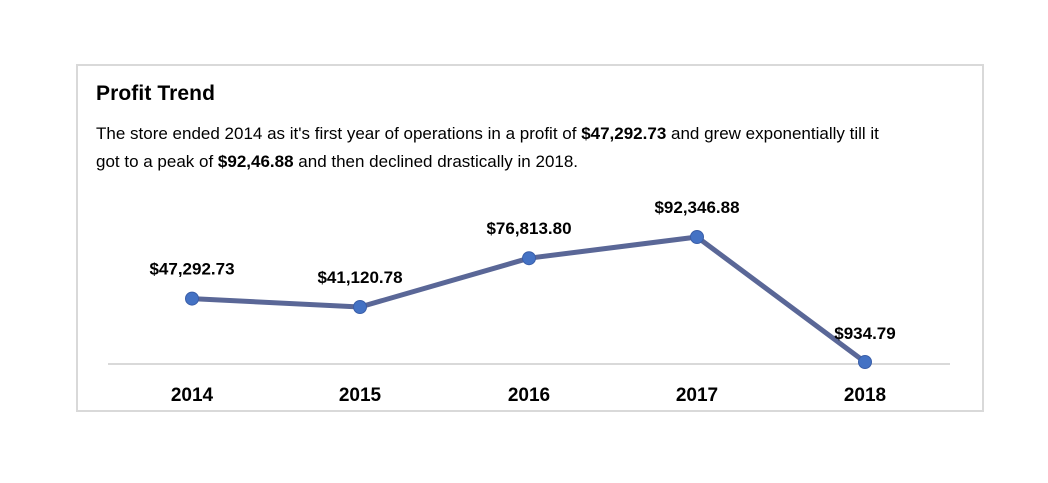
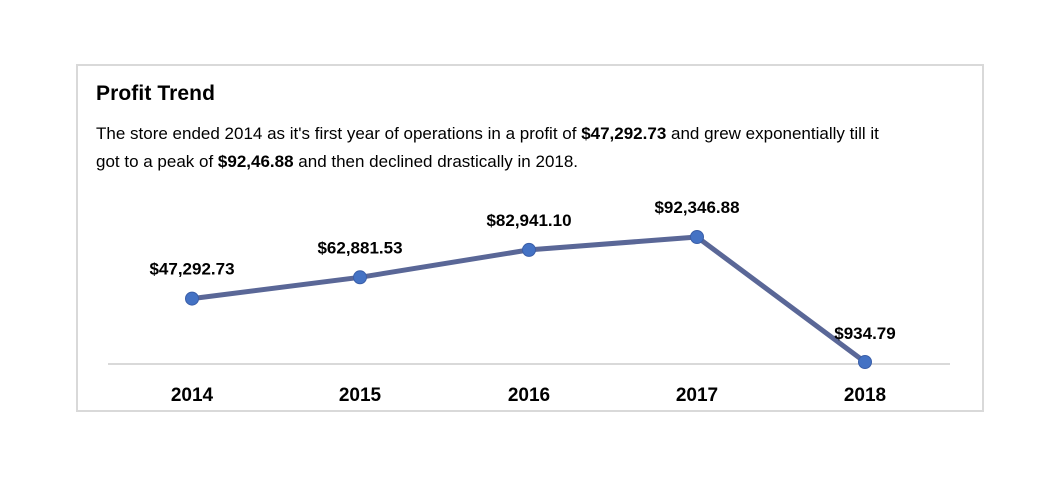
2015: $41,120.78 -> $62,881.53
2016: $76,813.80 -> $82,941.10
